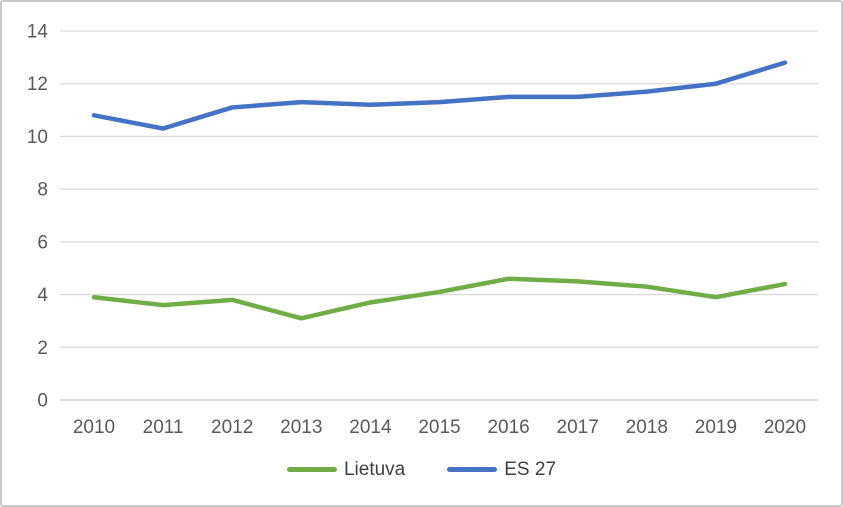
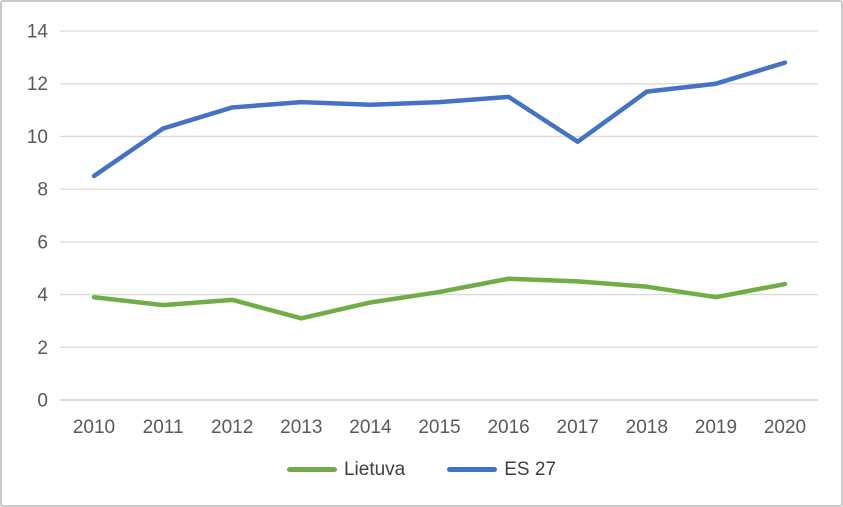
ES 27/2010: 10.8 -> 8.5
ES 27/2017: 11.5 -> 9.8
